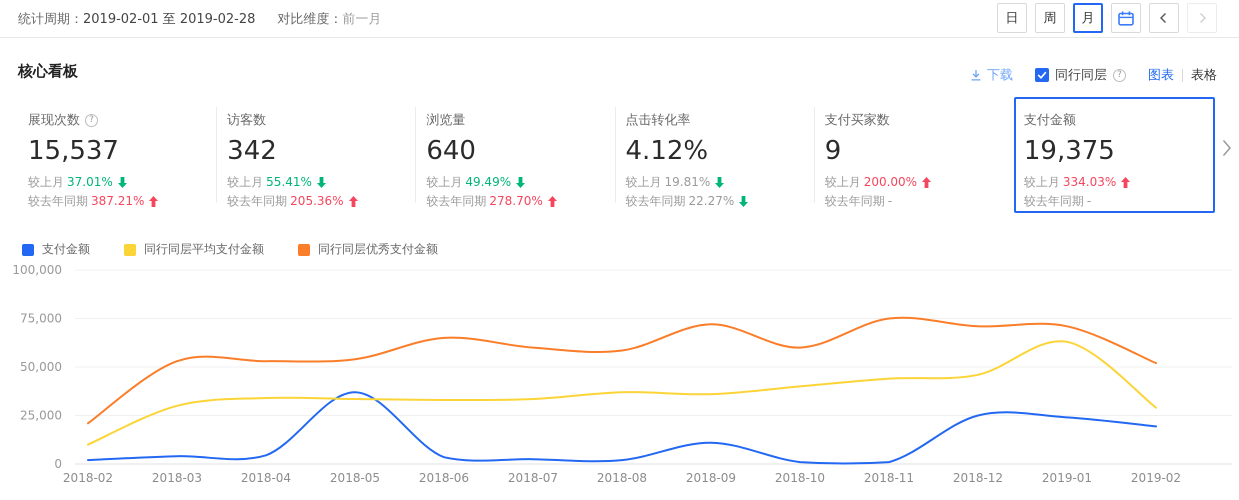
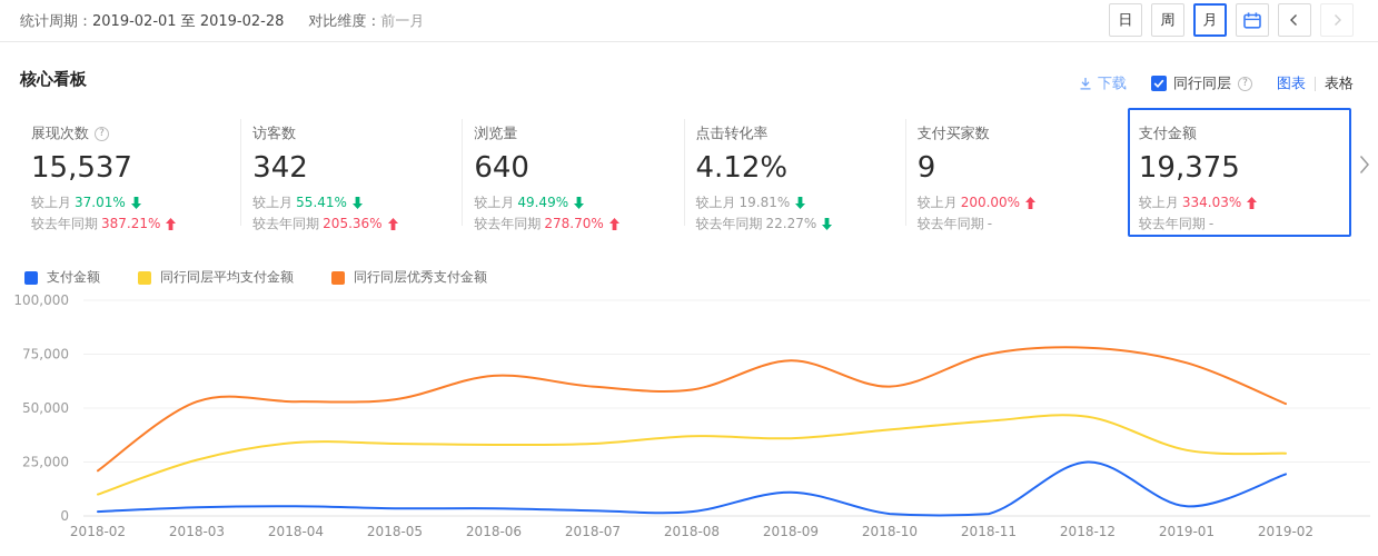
同行同层平均支付金额/2018-03: 30000 -> 26000
支付金额/2018-05: 37000 -> 4000
同行同层优秀支付金额/2018-12: 71000 -> 78000
支付金额/2019-01: 24000 -> 4000
同行同层平均支付金额/2019-01: 63000 -> 30000
